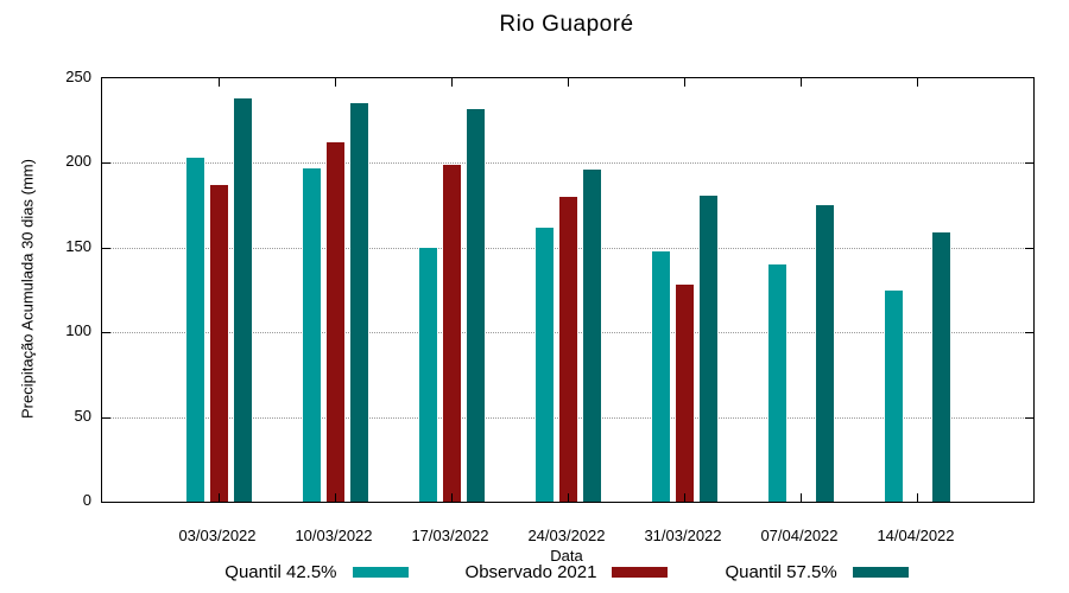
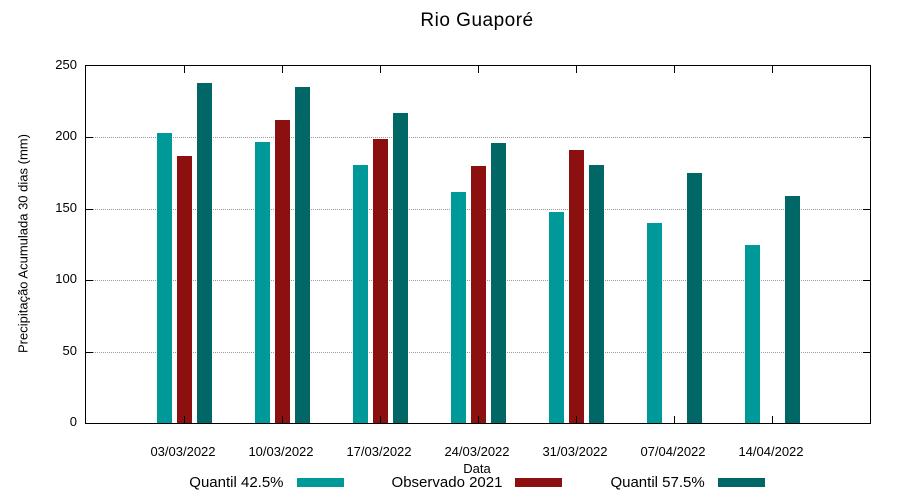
Quantil 42.5%/17/03/2022: 150 -> 181
Quantil 57.5%/17/03/2022: 232 -> 217
Observado 2021/31/03/2022: 128 -> 191
